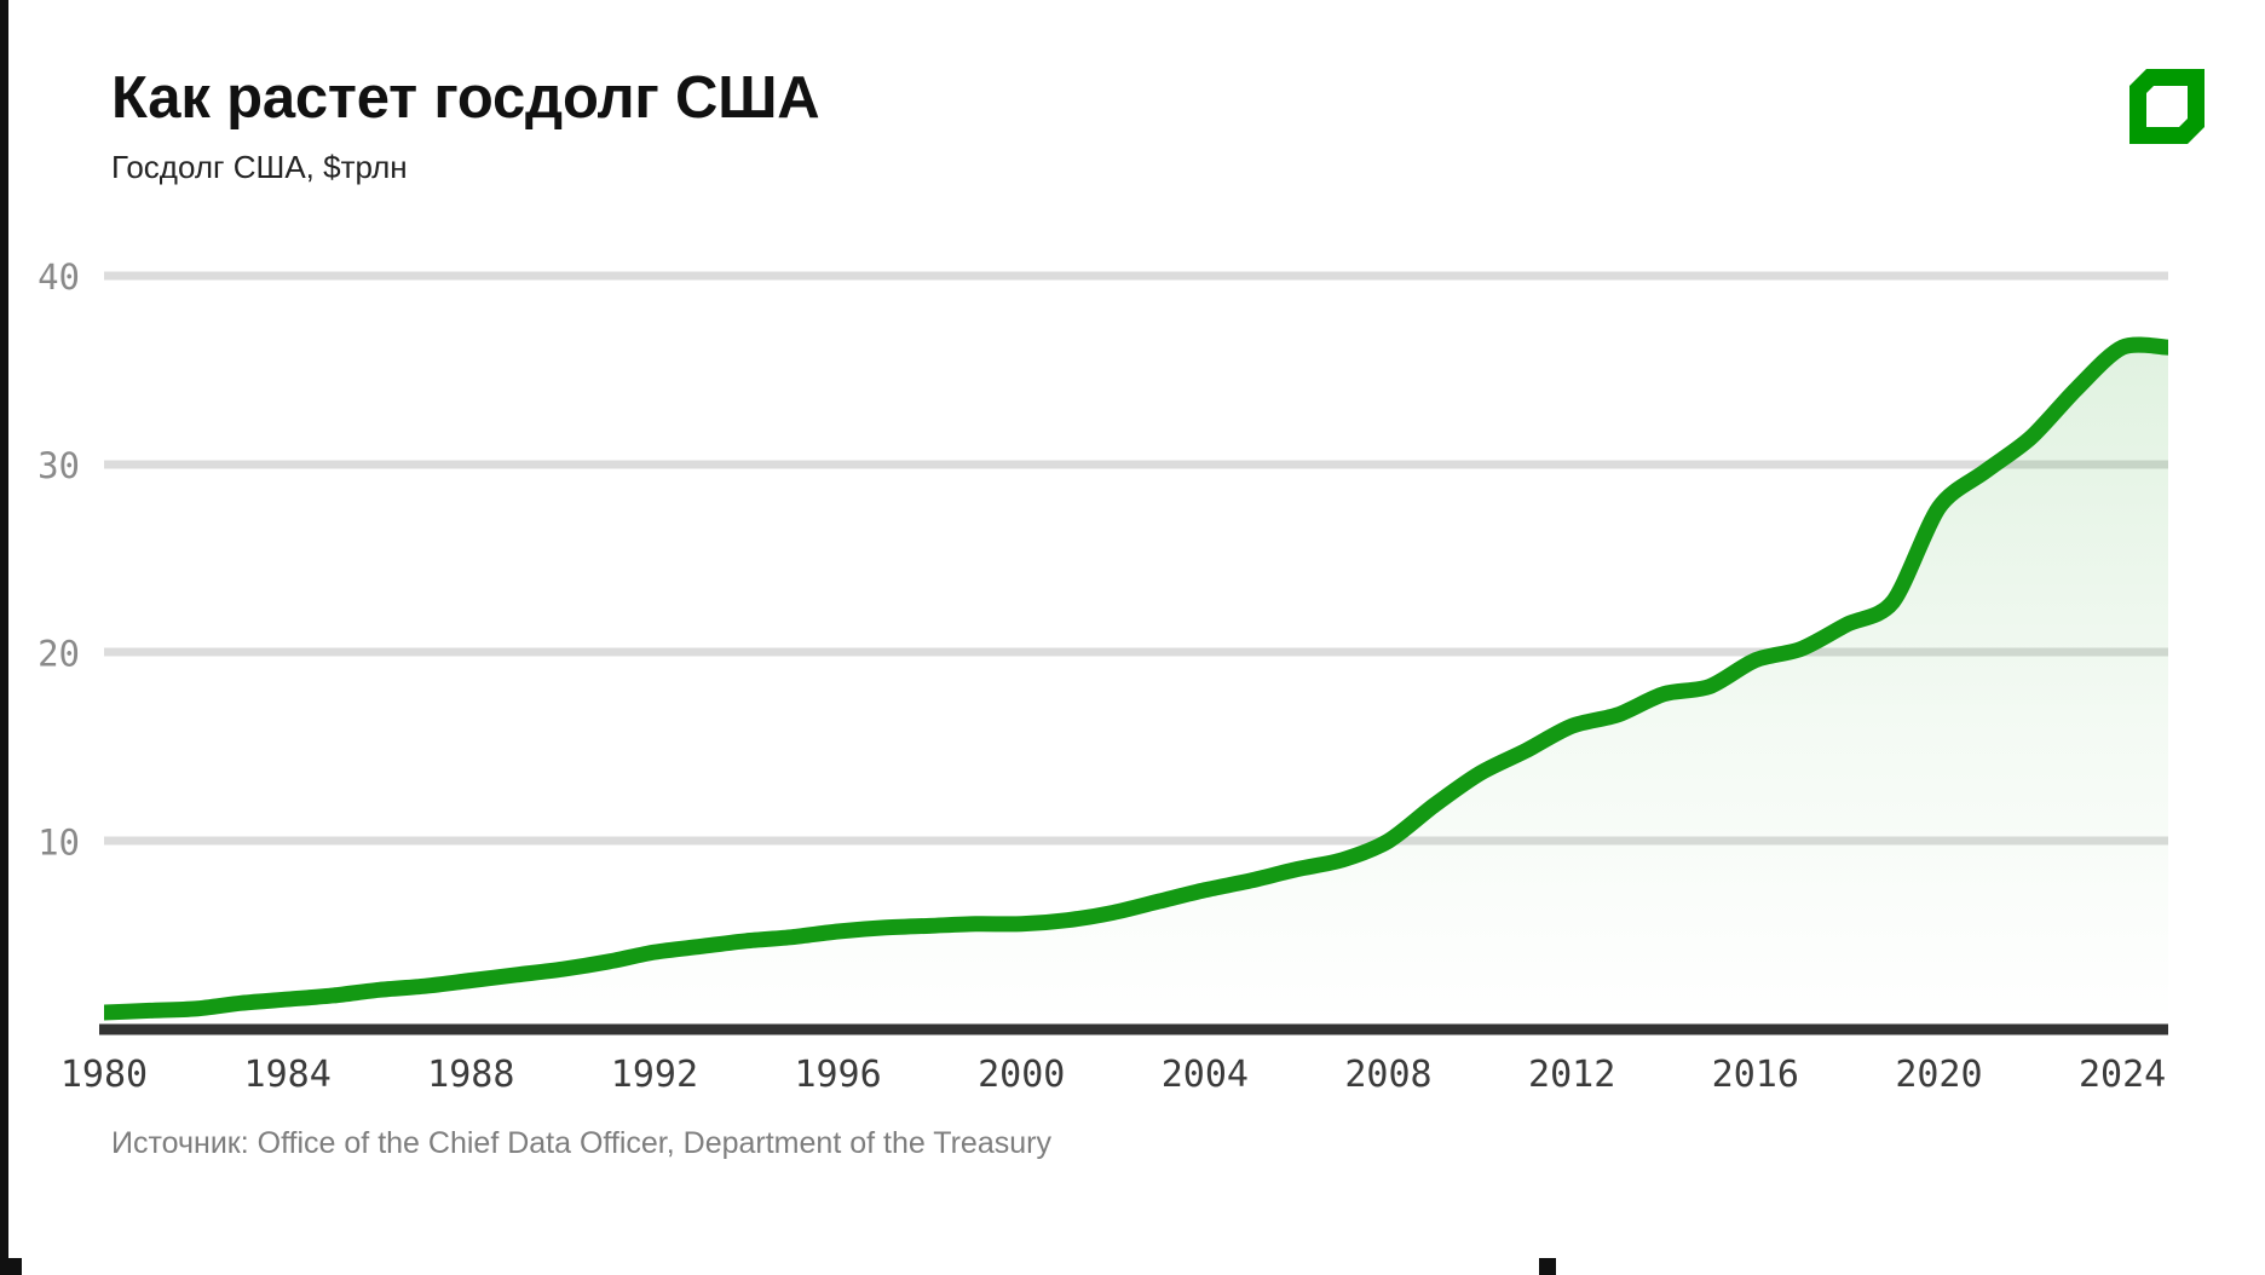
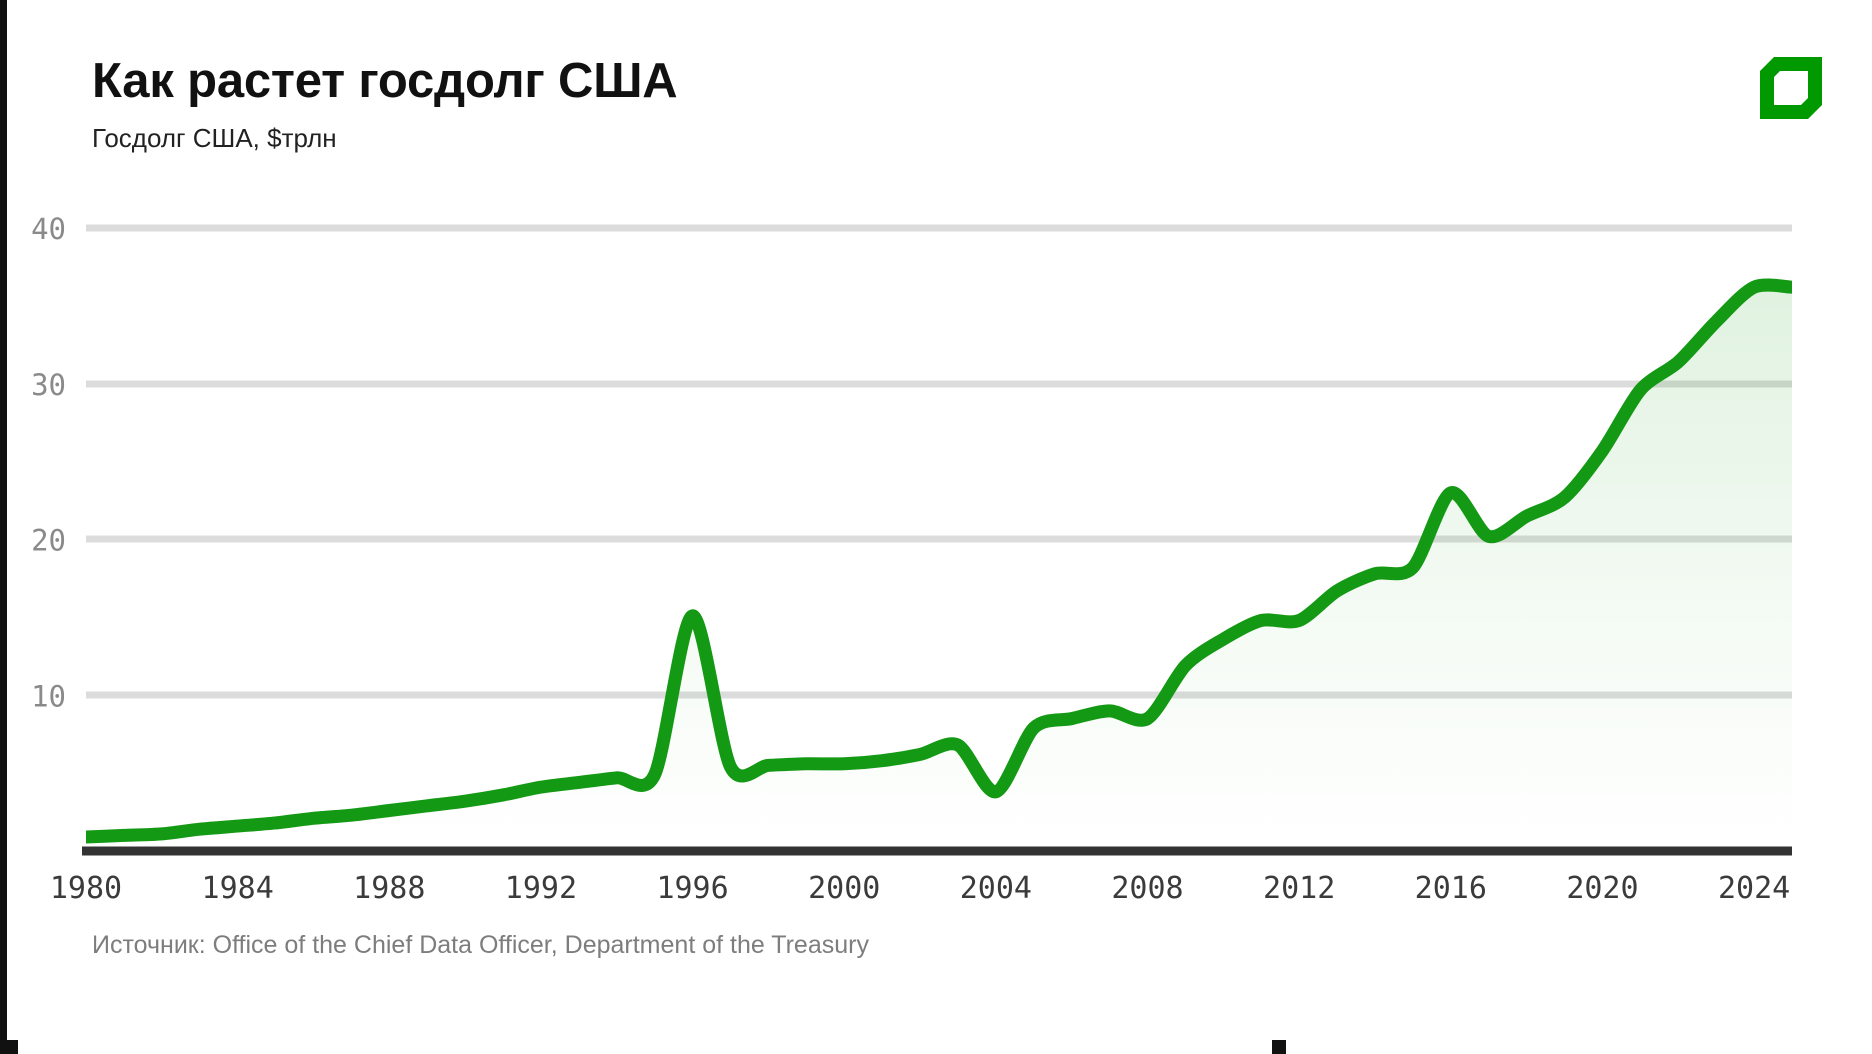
1996: 5.2 -> 15.1
2004: 7.4 -> 3.8
2008: 10.0 -> 8.5
2012: 16.1 -> 14.8
2016: 19.6 -> 23.0
2020: 27.7 -> 25.7
